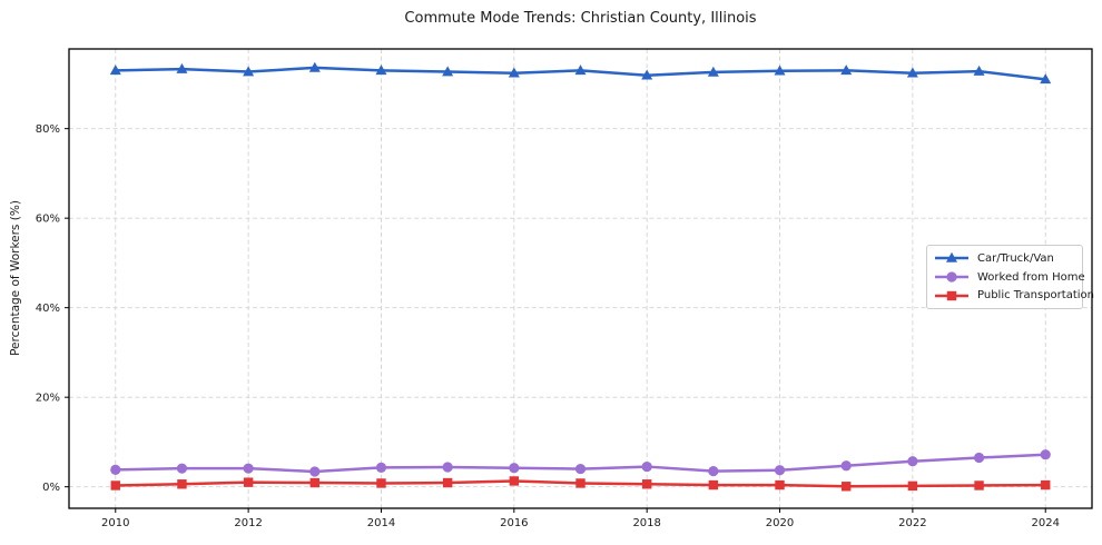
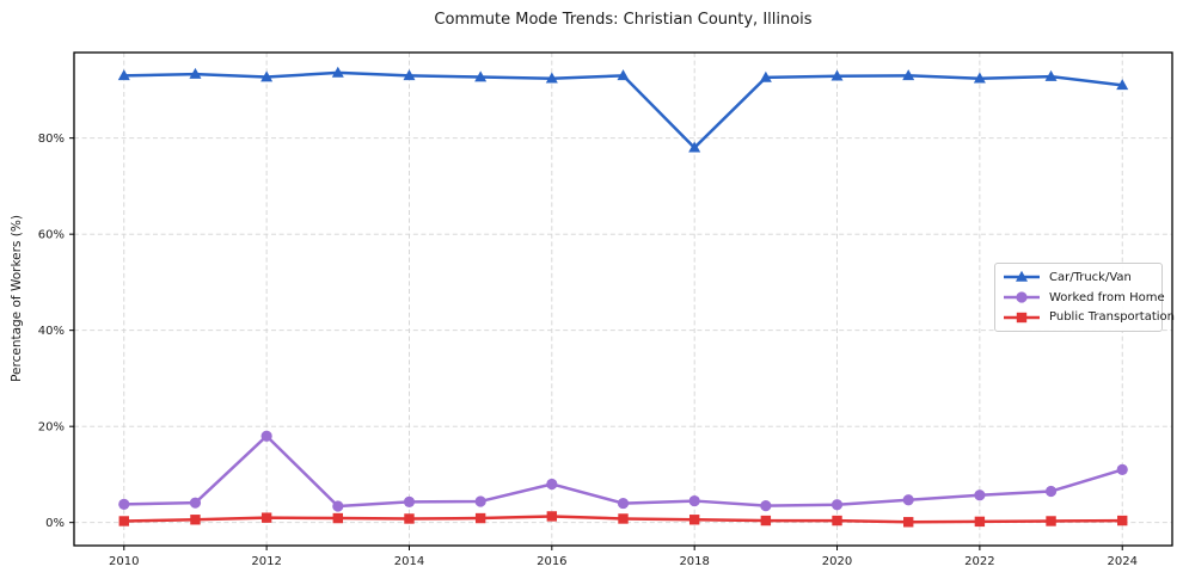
Worked from Home/2012: 4% -> 18%
Worked from Home/2016: 4% -> 8%
Car/Truck/Van/2018: 92% -> 78%
Worked from Home/2024: 7% -> 11%
